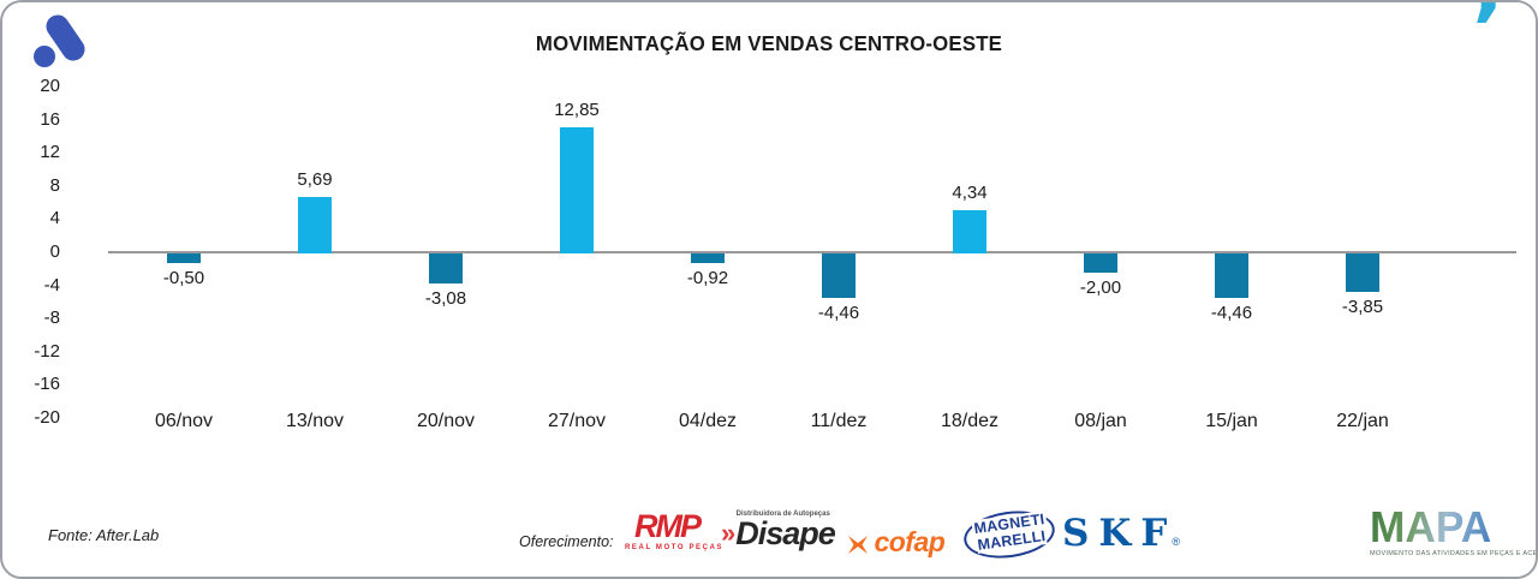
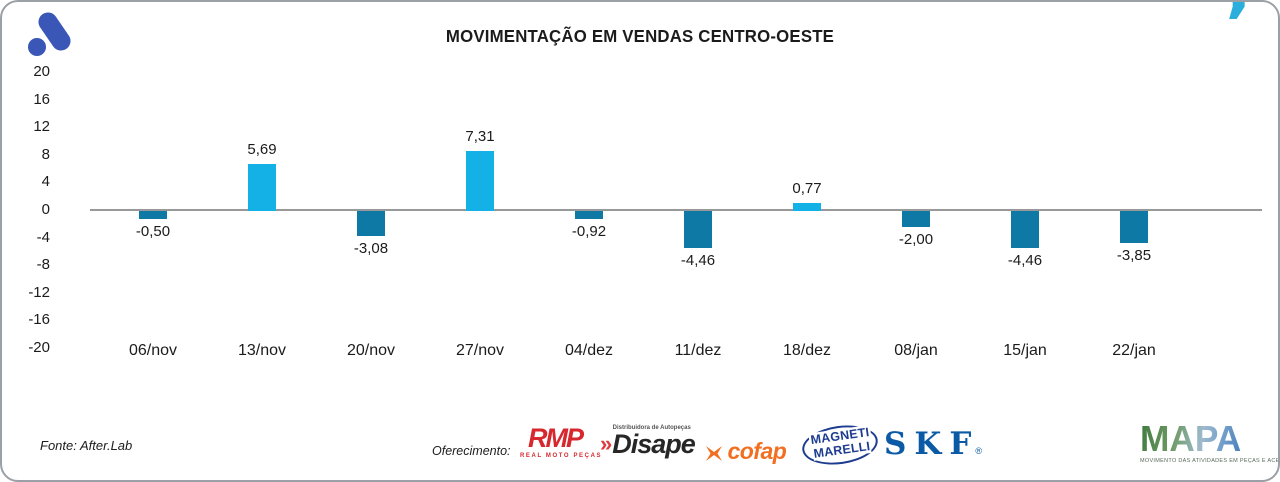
27/nov: 12,85 -> 7,31
18/dez: 4,34 -> 0,77
